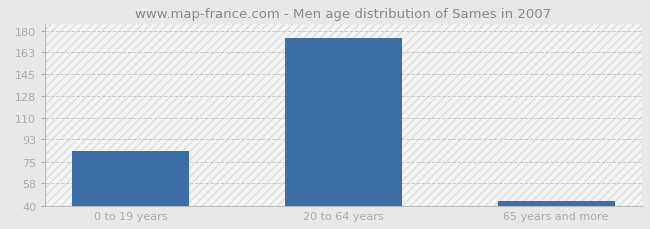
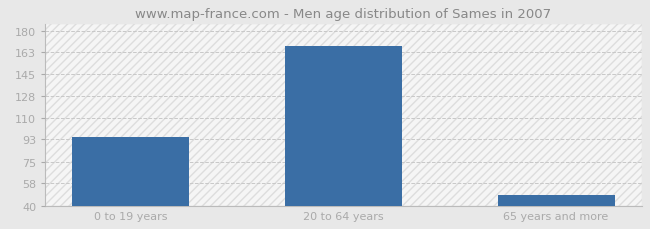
0 to 19 years: 84 -> 95
20 to 64 years: 174 -> 168
65 years and more: 44 -> 49
